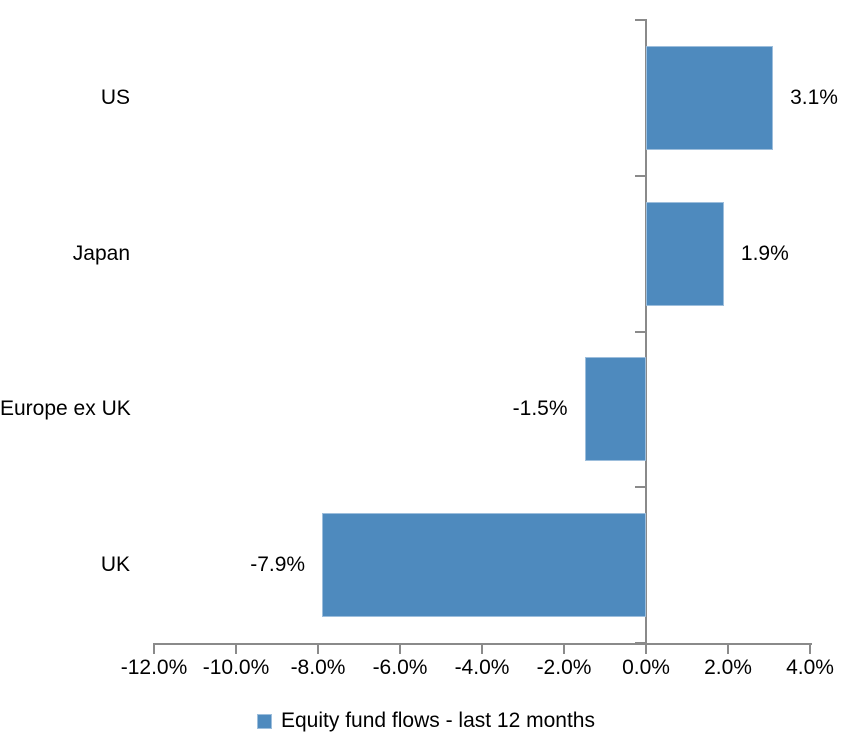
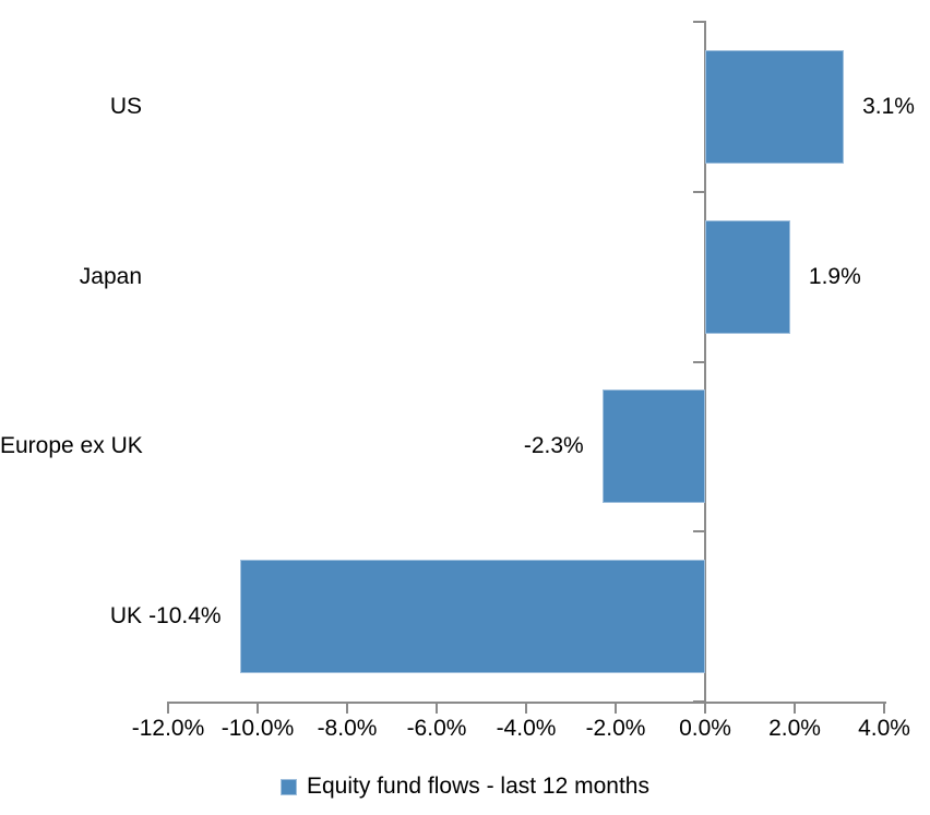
Europe ex UK: -1.5% -> -2.3%
UK: -7.9% -> -10.4%
